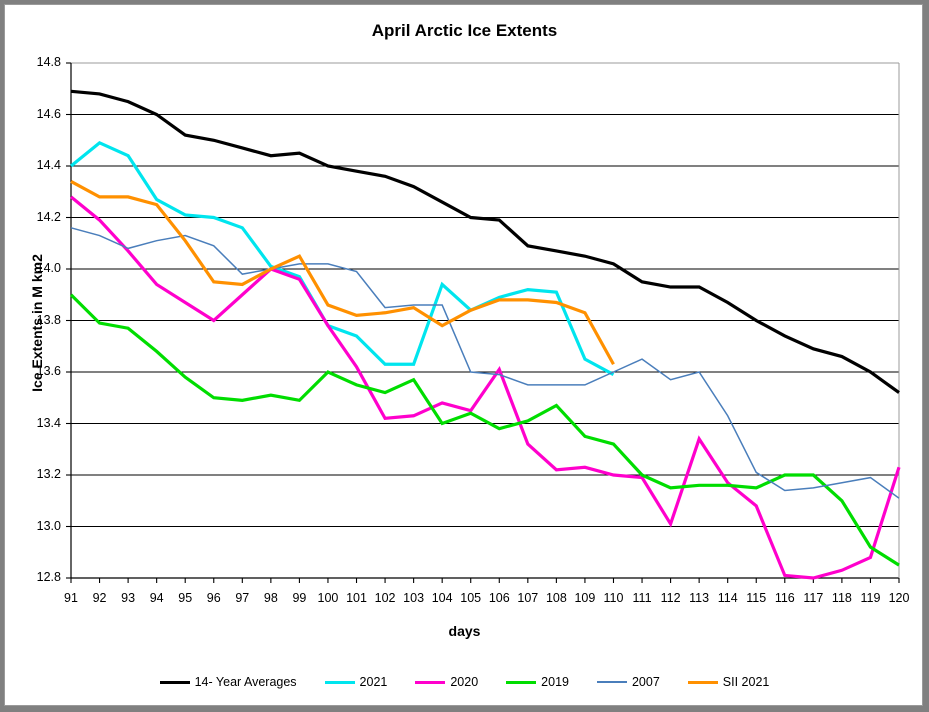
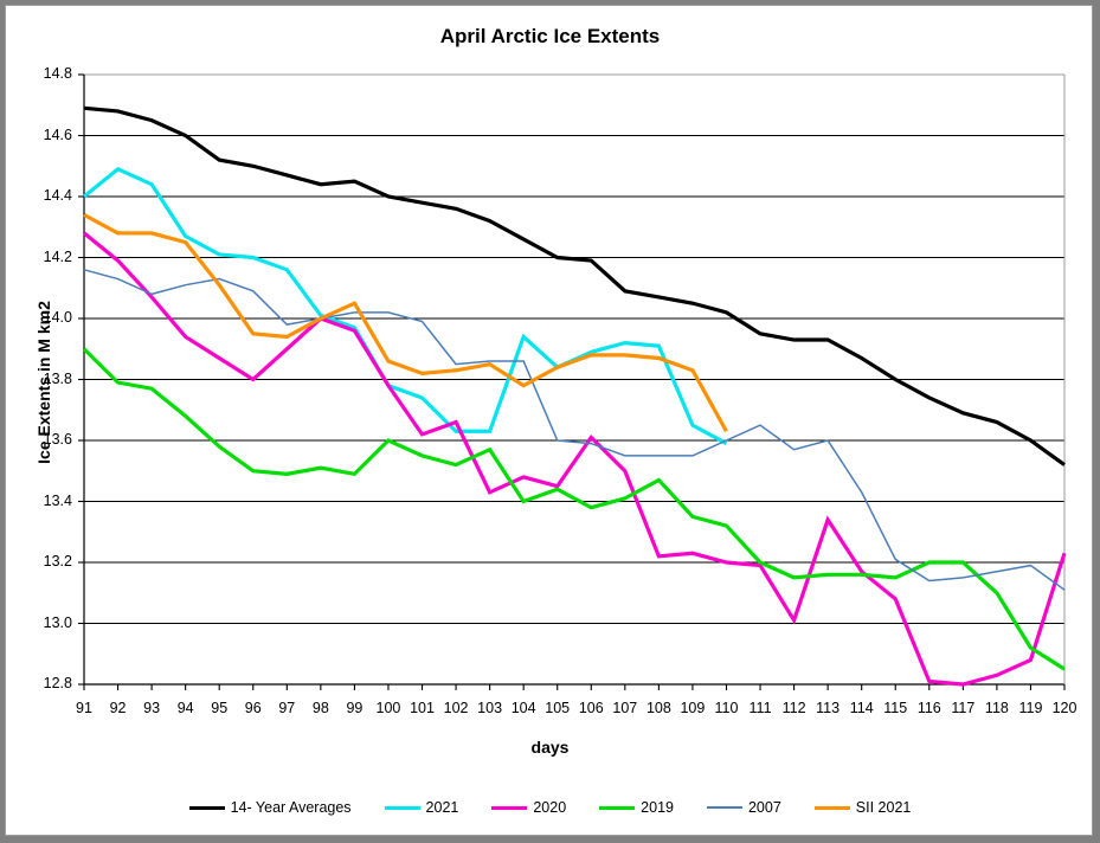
2020/102: 13.42 -> 13.66
2020/107: 13.32 -> 13.50
